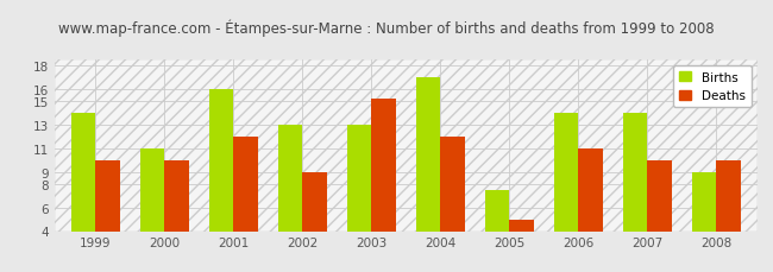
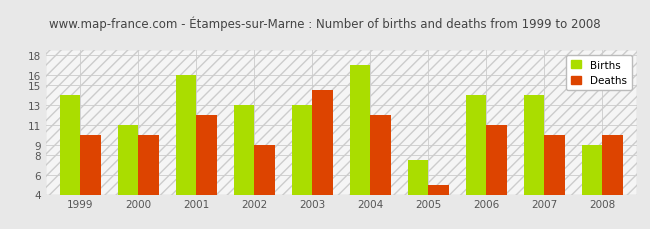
Deaths/2003: 15.2 -> 14.5
